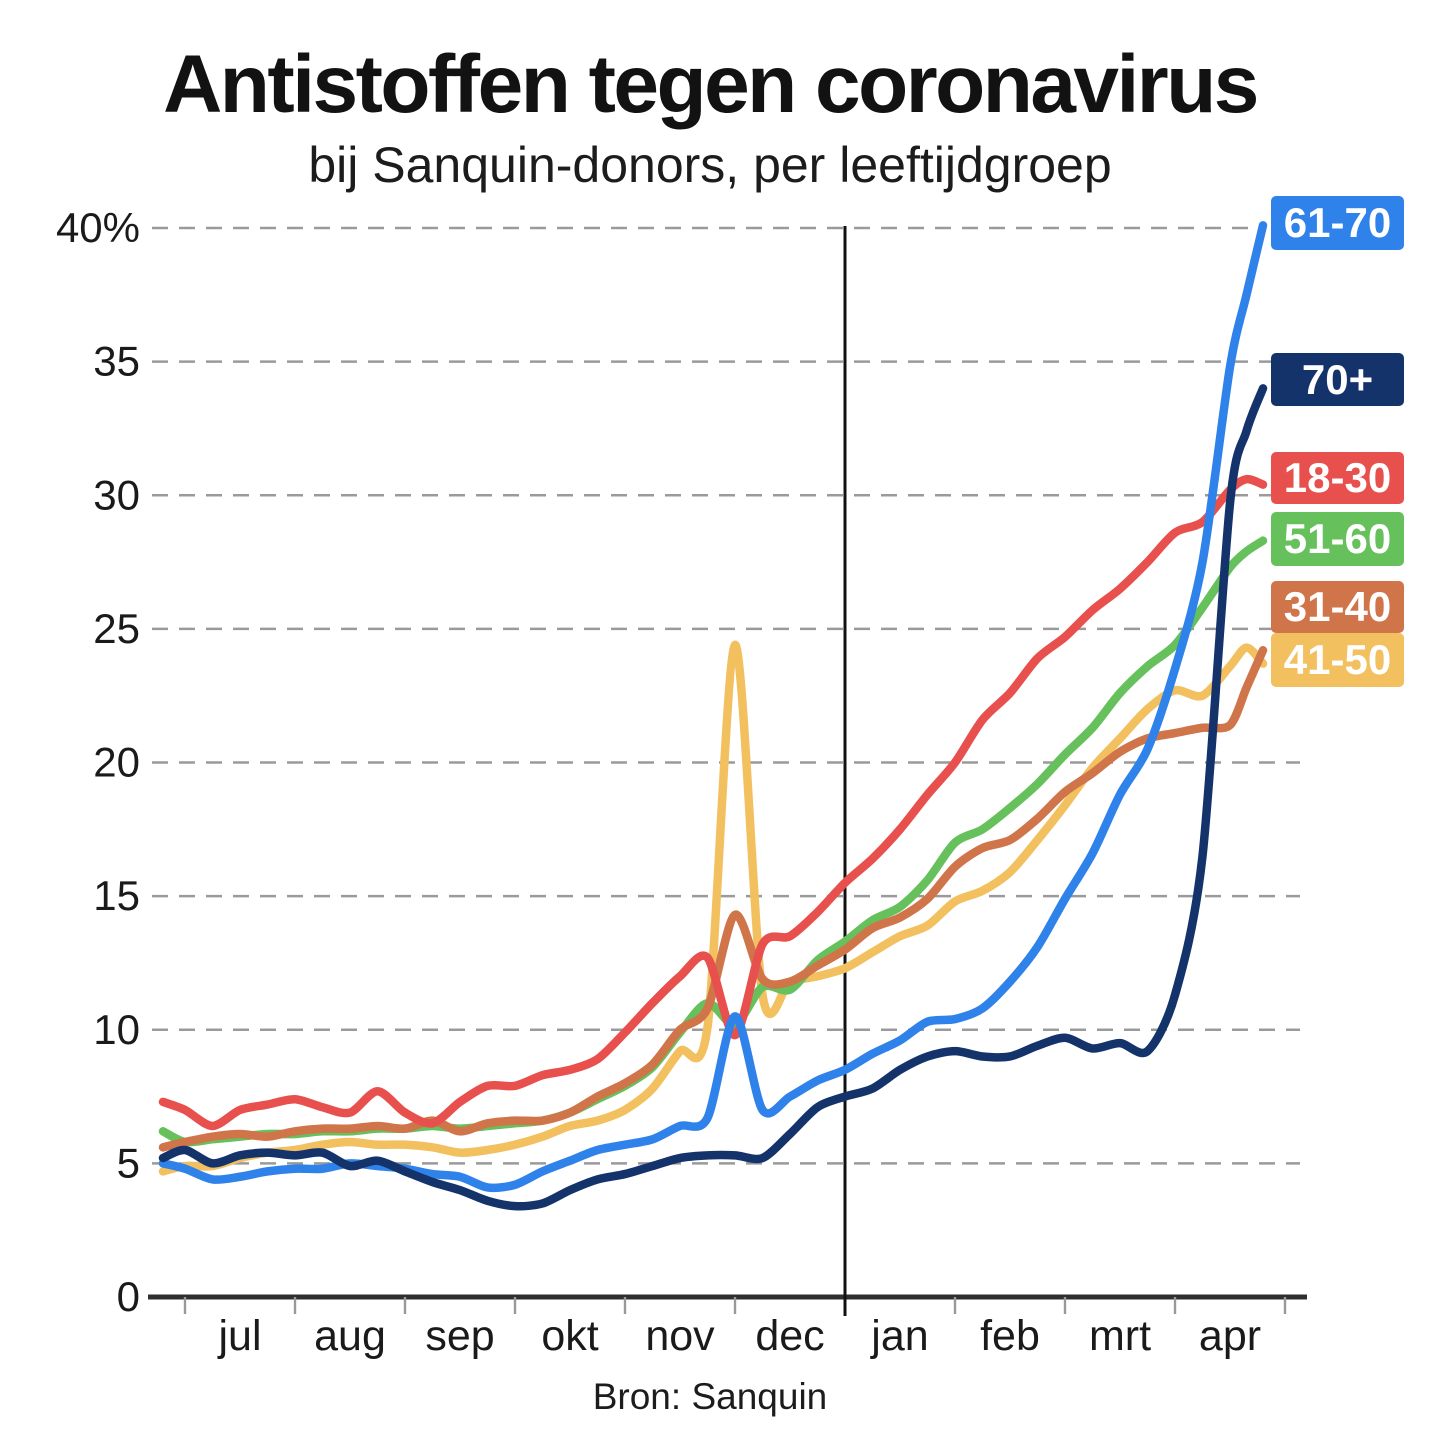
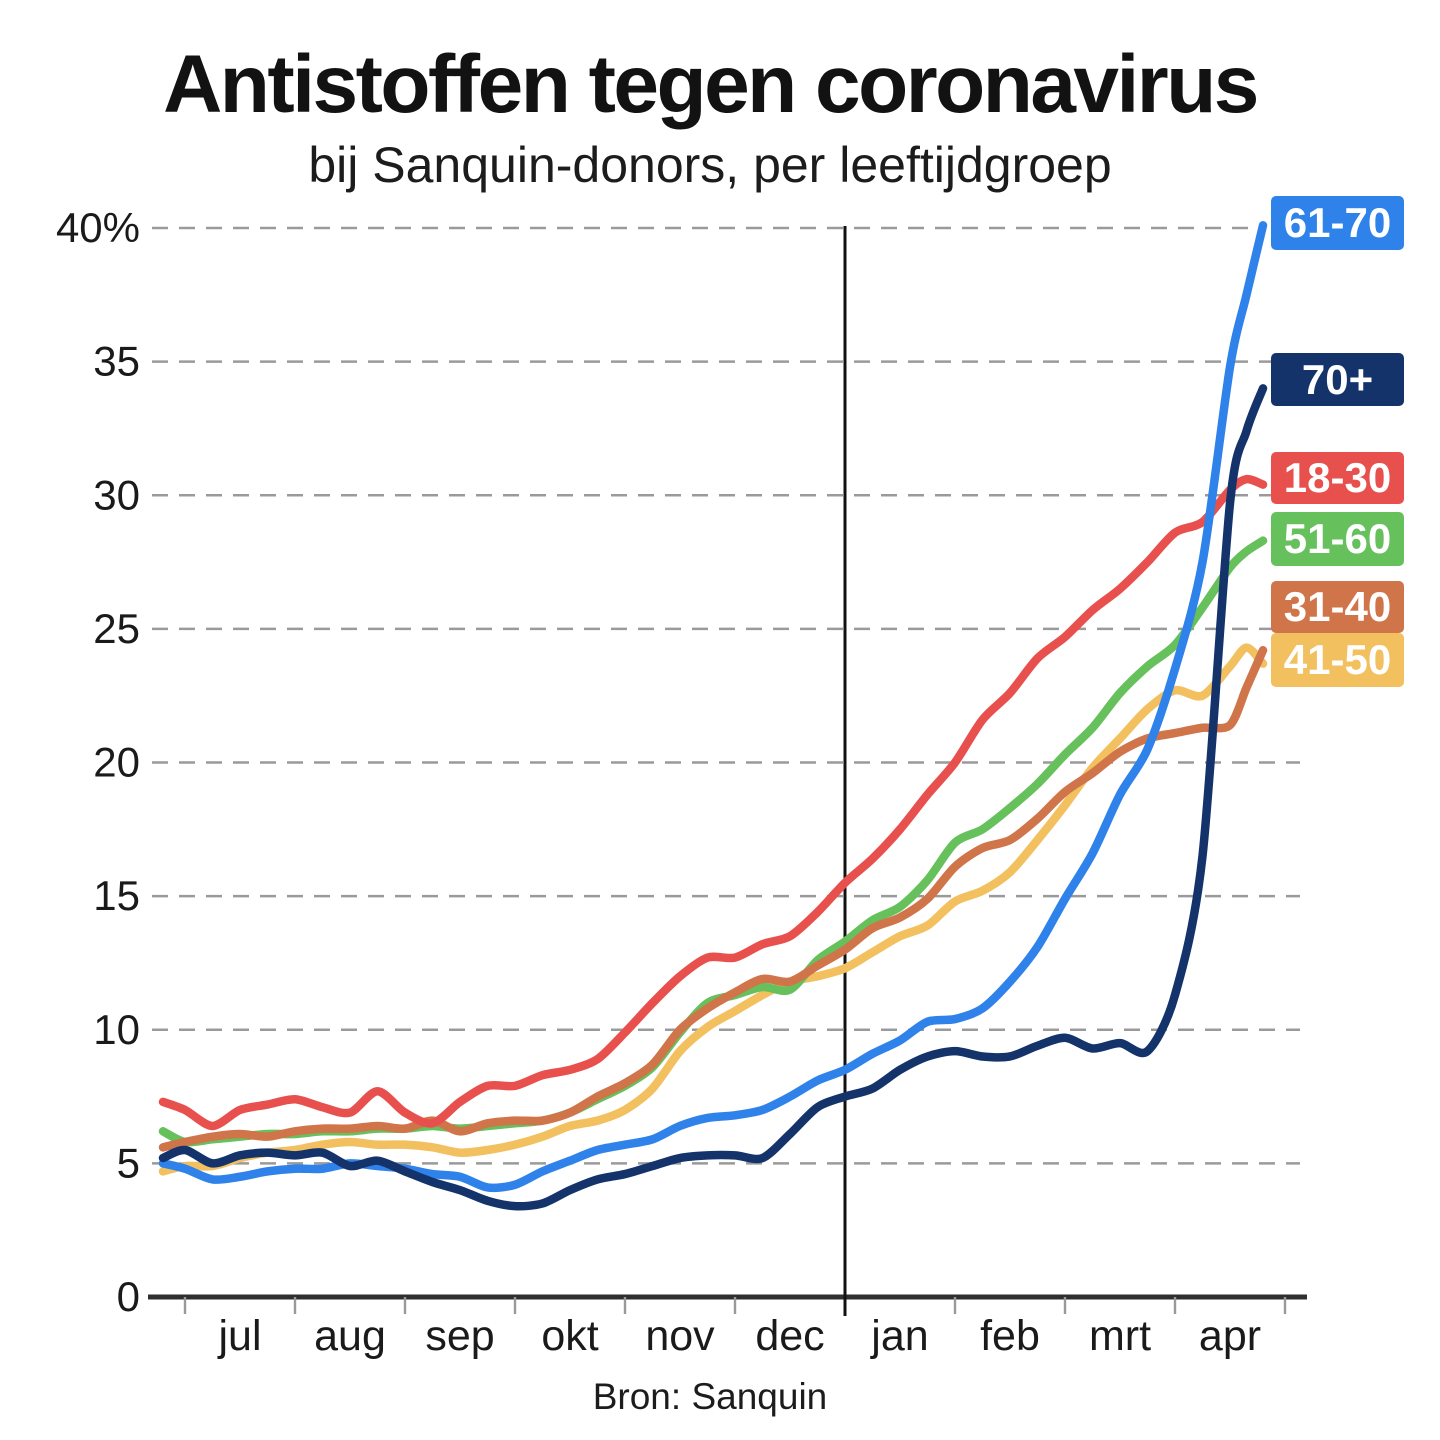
61-70/5: 10.5% -> 6.8%
18-30/5: 9.8% -> 12.7%
51-60/5: 10.2% -> 11.3%
31-40/5: 14.3% -> 11.4%
41-50/5: 24.4% -> 10.7%
